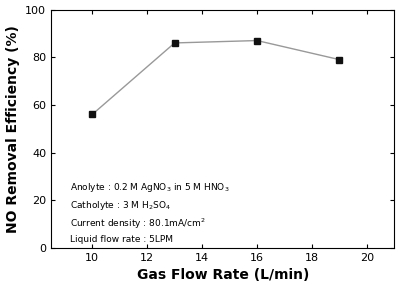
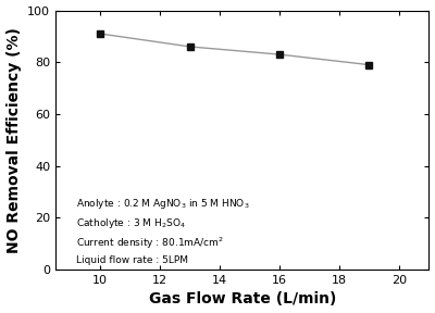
10: 56 -> 91
16: 87 -> 83
